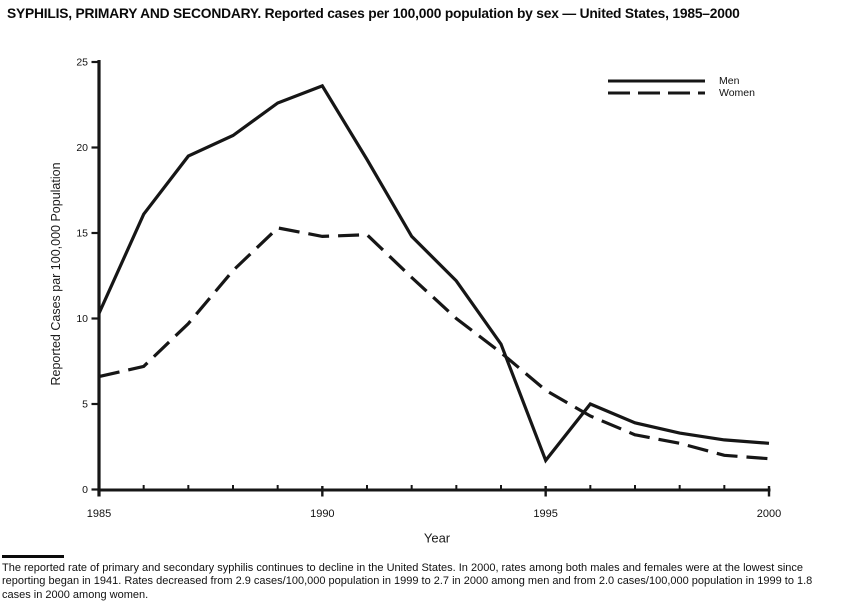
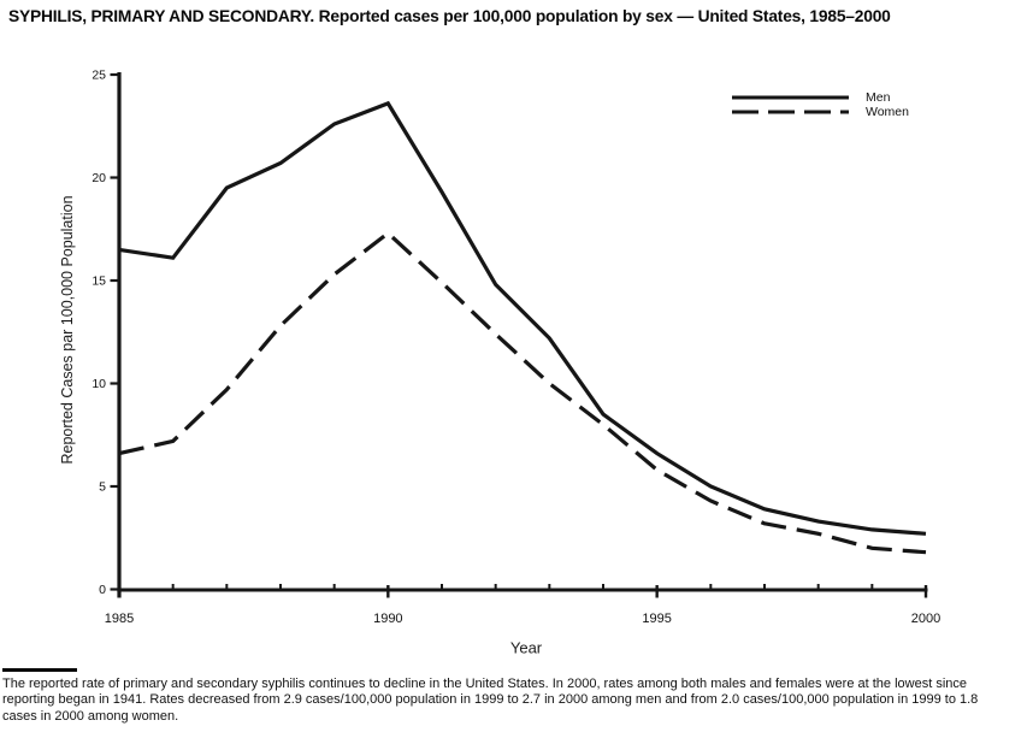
Men/1985: 10.3 -> 16.5
Women/1990: 14.8 -> 17.3
Men/1995: 1.7 -> 6.6
